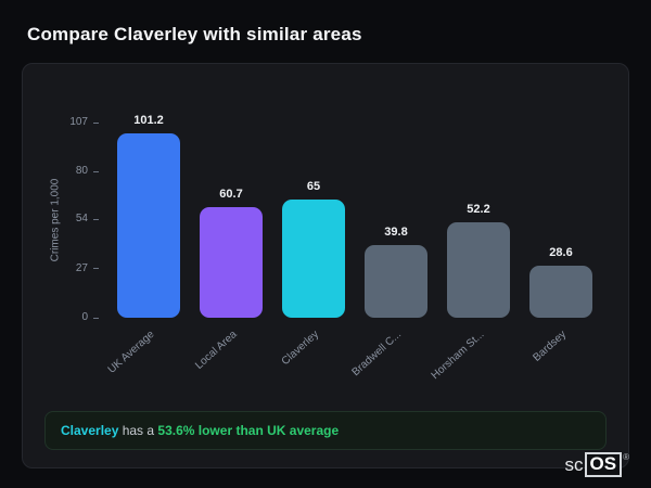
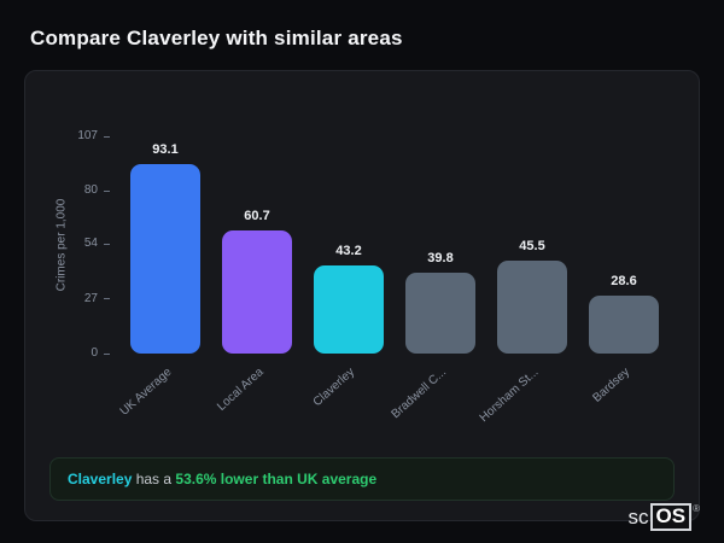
UK Average: 101.2 -> 93.1
Claverley: 65 -> 43.2
Horsham St...: 52.2 -> 45.5
